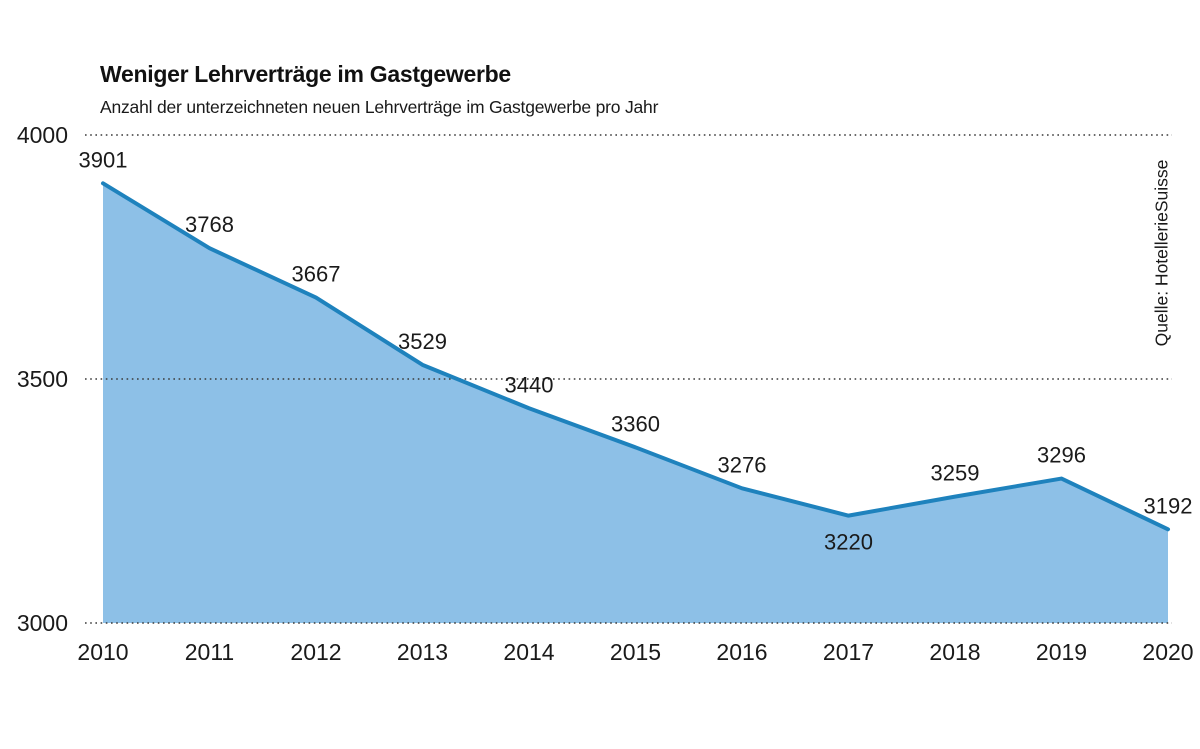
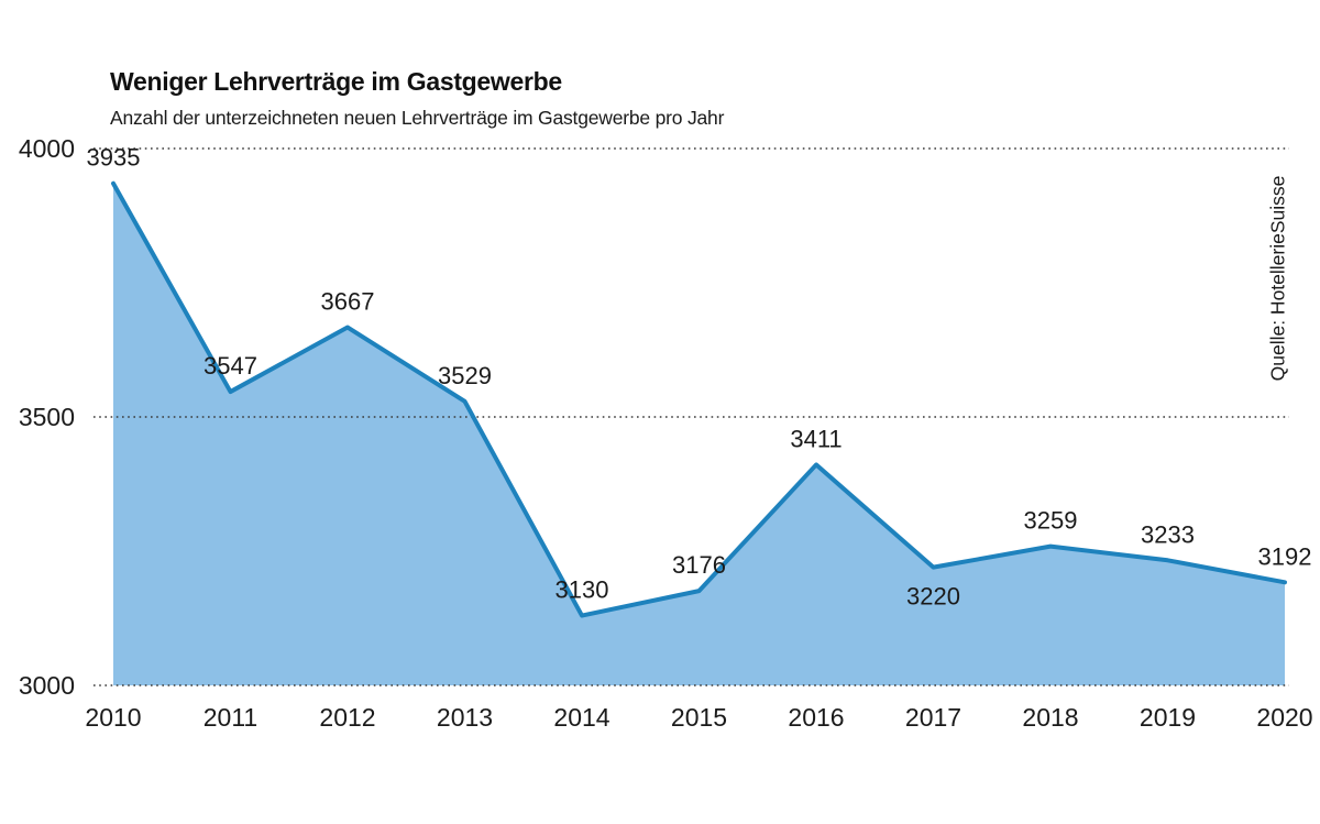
2010: 3901 -> 3935
2011: 3768 -> 3547
2014: 3440 -> 3130
2015: 3360 -> 3176
2016: 3276 -> 3411
2019: 3296 -> 3233
